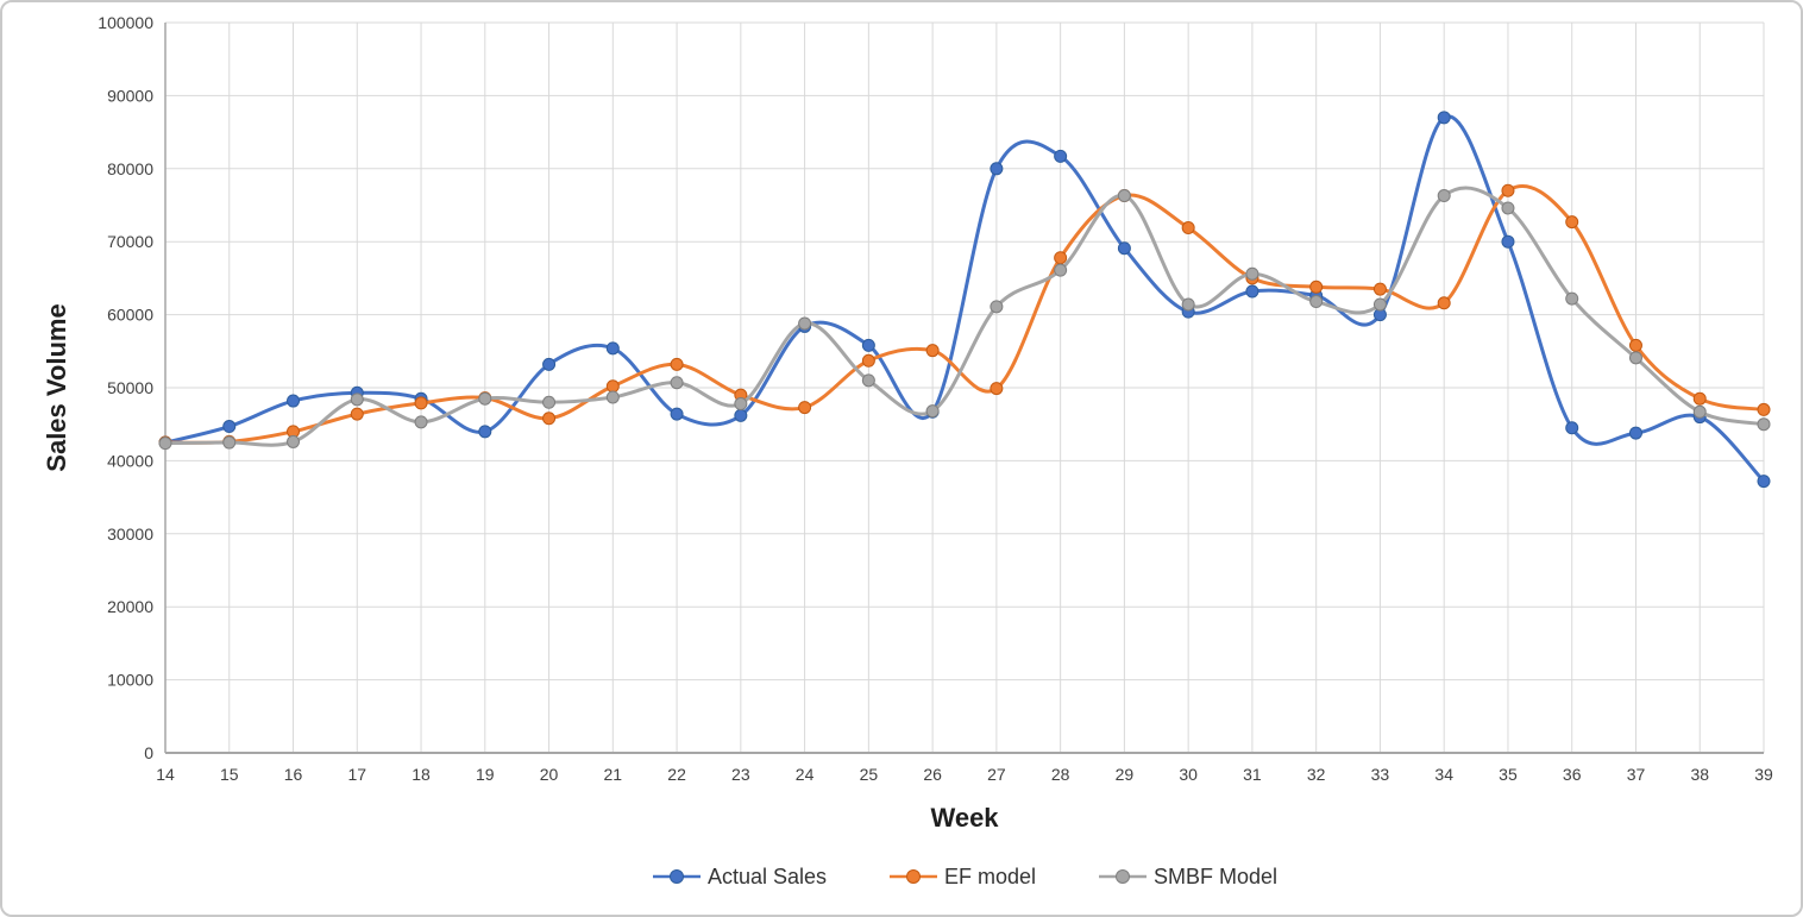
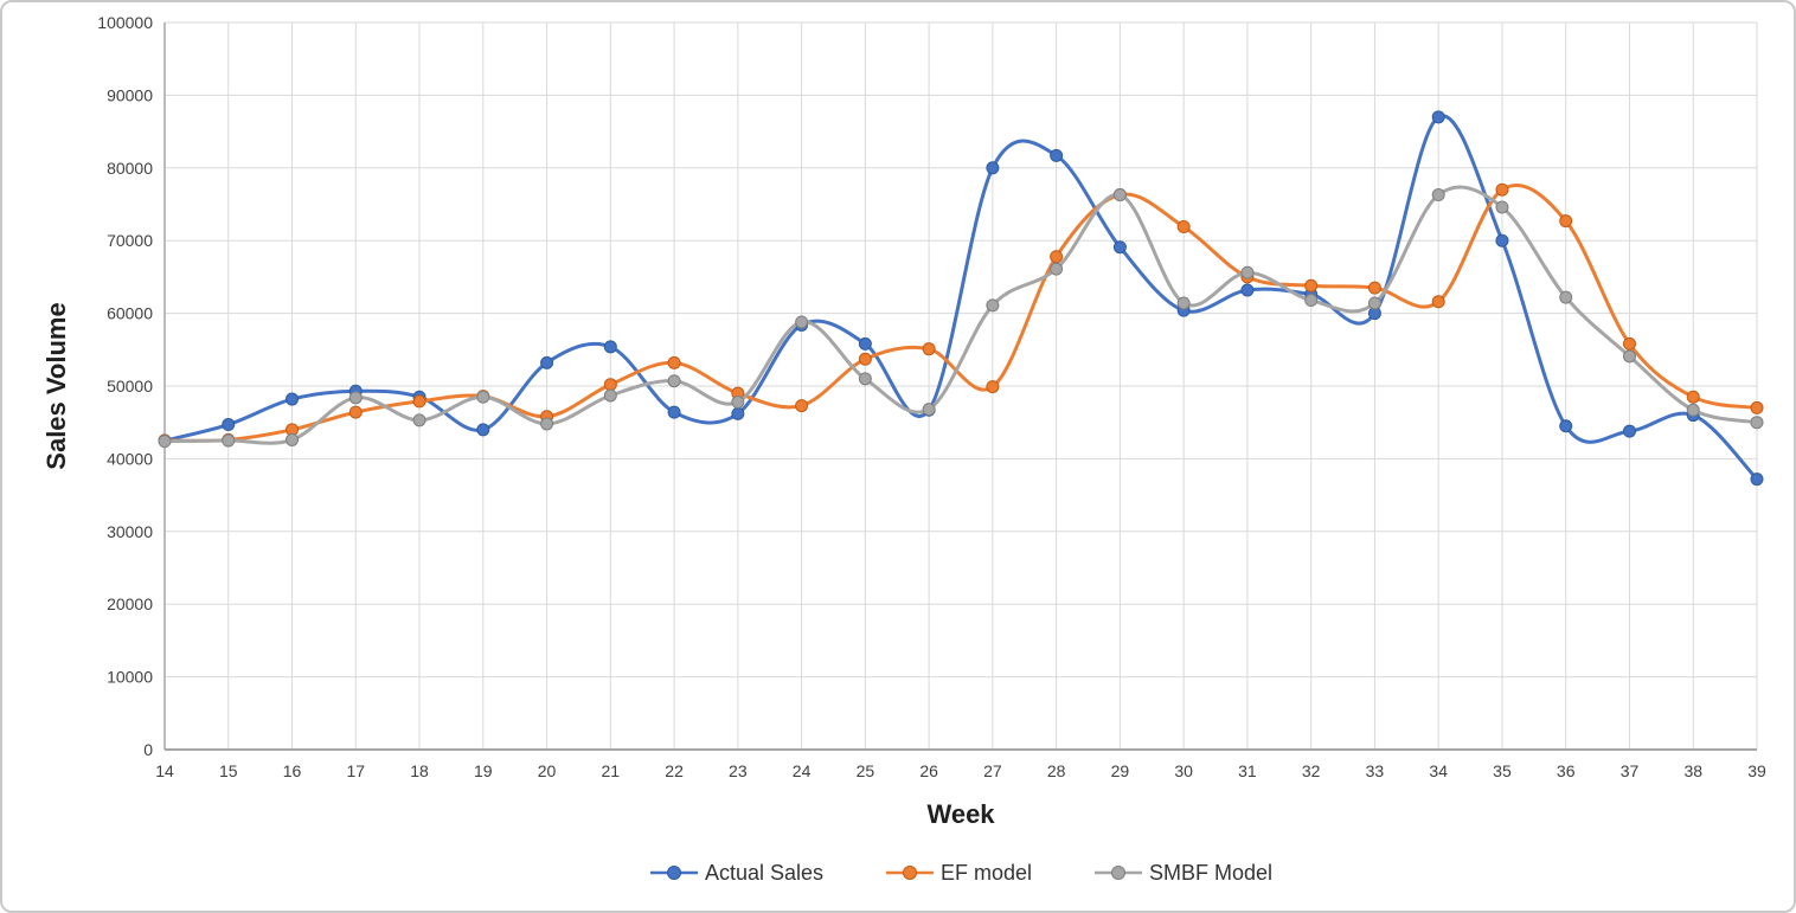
SMBF Model/20: 48000 -> 45000
